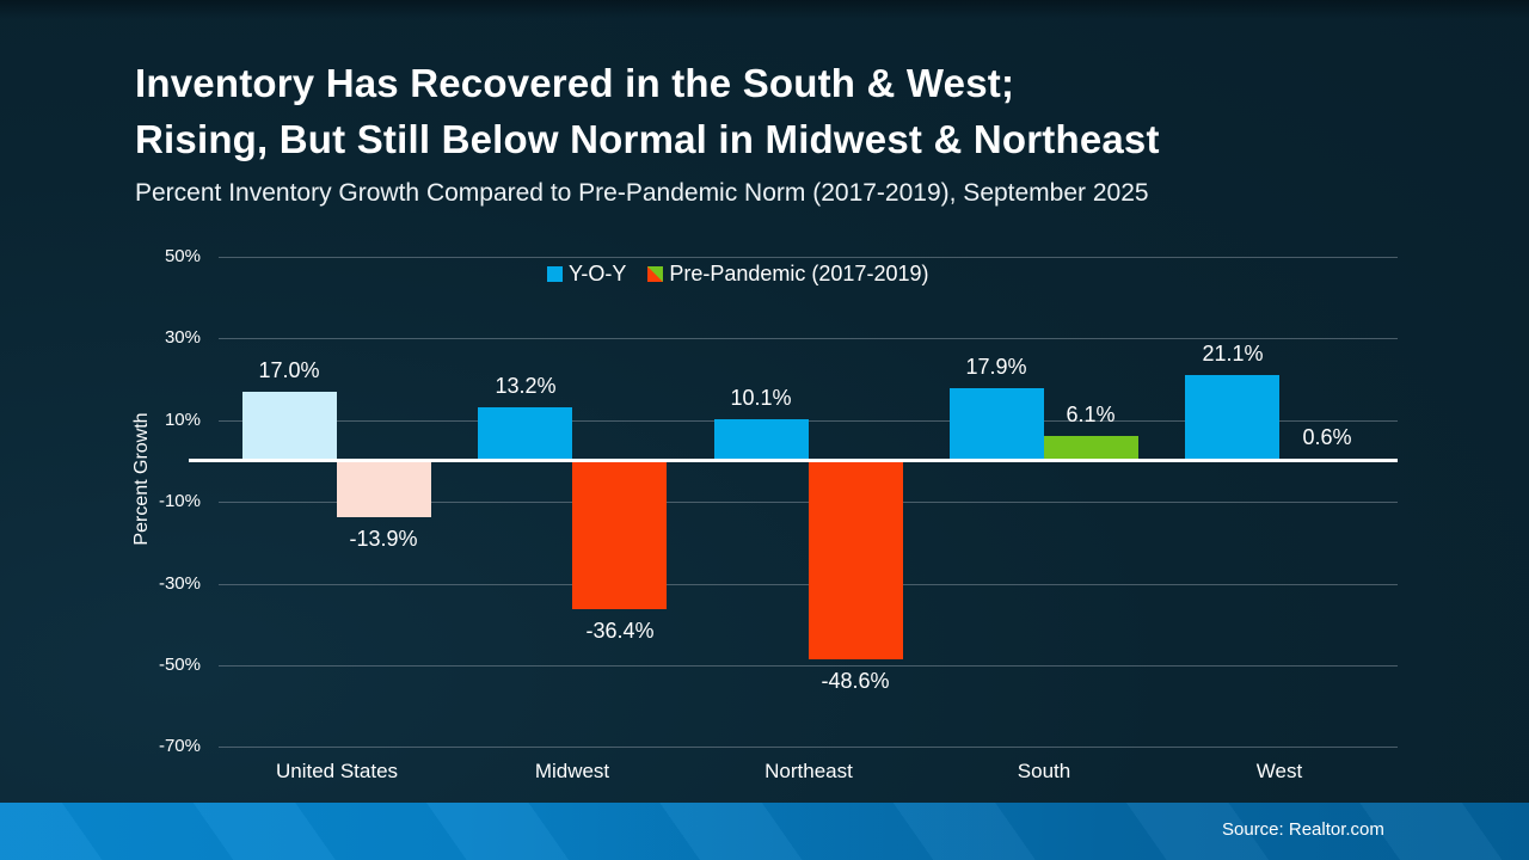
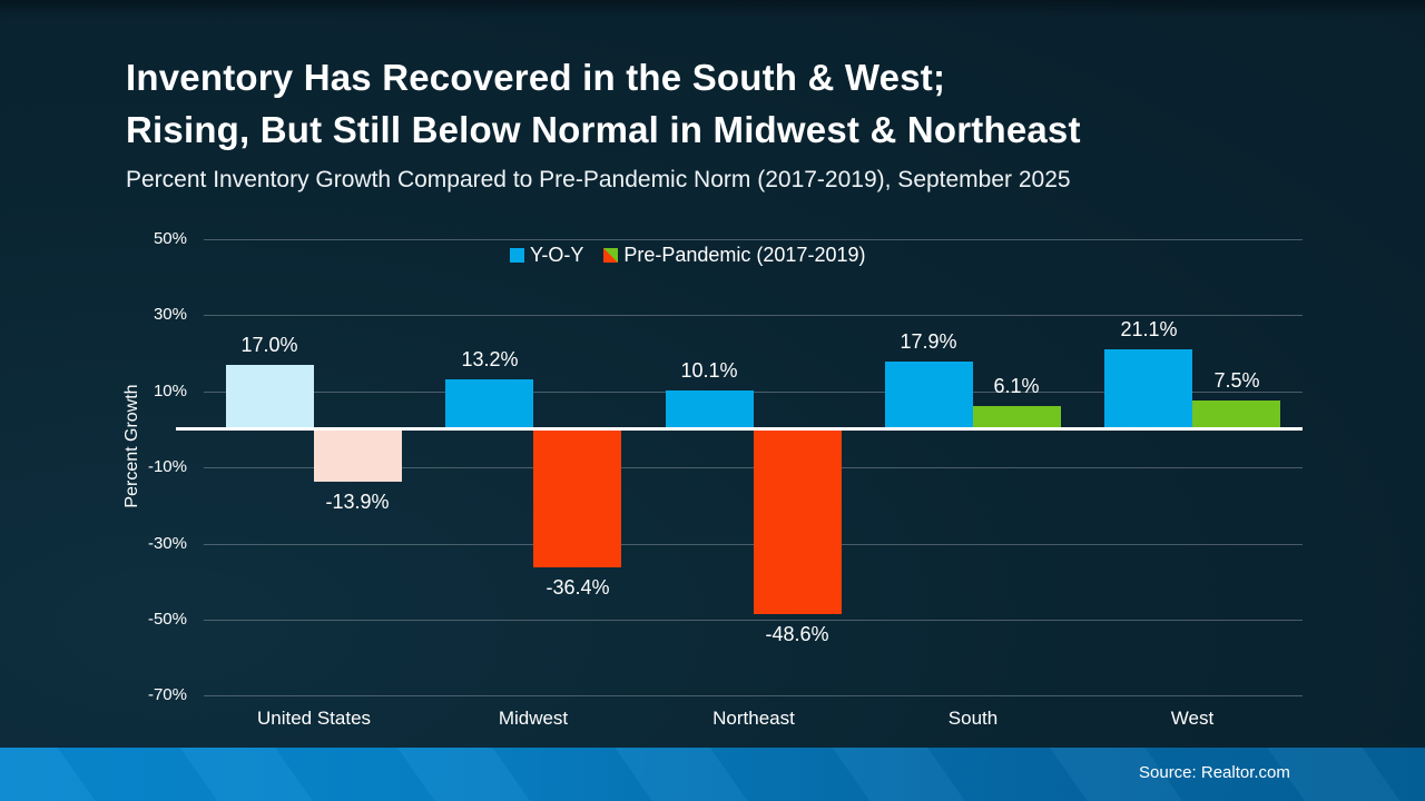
Pre-Pandemic (2017-2019)/West: 0.6% -> 7.5%
